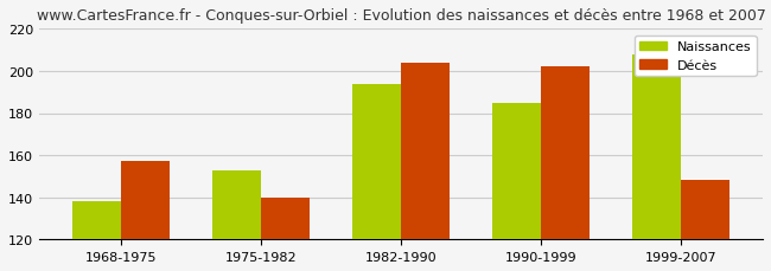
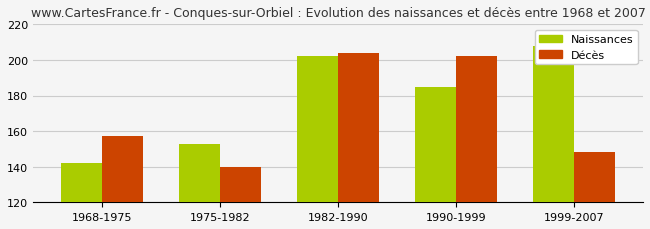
Naissances/1968-1975: 138 -> 142
Naissances/1982-1990: 194 -> 202
